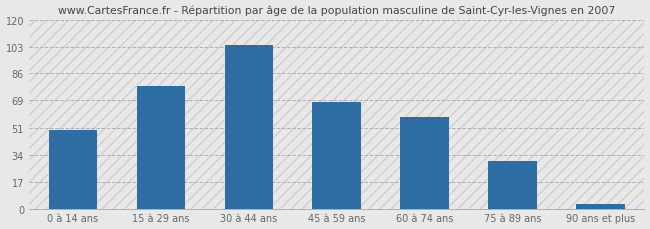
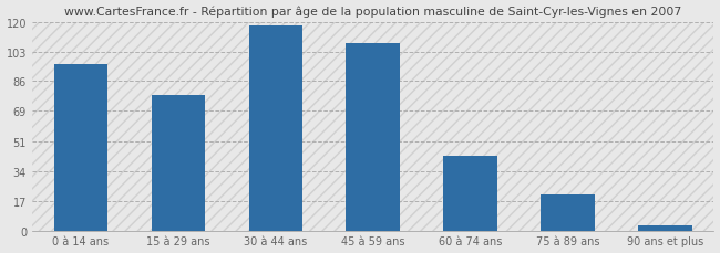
0 à 14 ans: 50 -> 96
30 à 44 ans: 104 -> 118
45 à 59 ans: 68 -> 108
60 à 74 ans: 58 -> 43
75 à 89 ans: 30 -> 21
